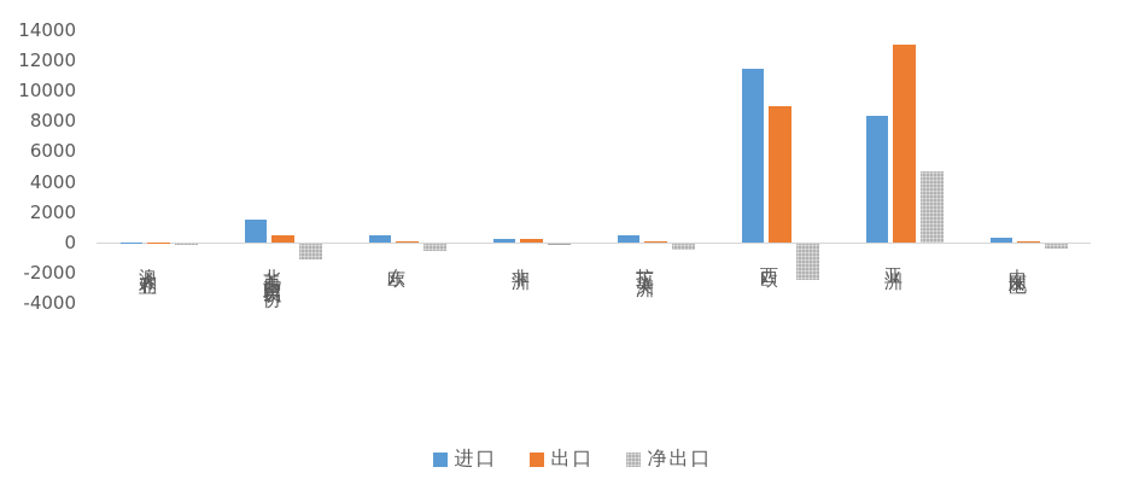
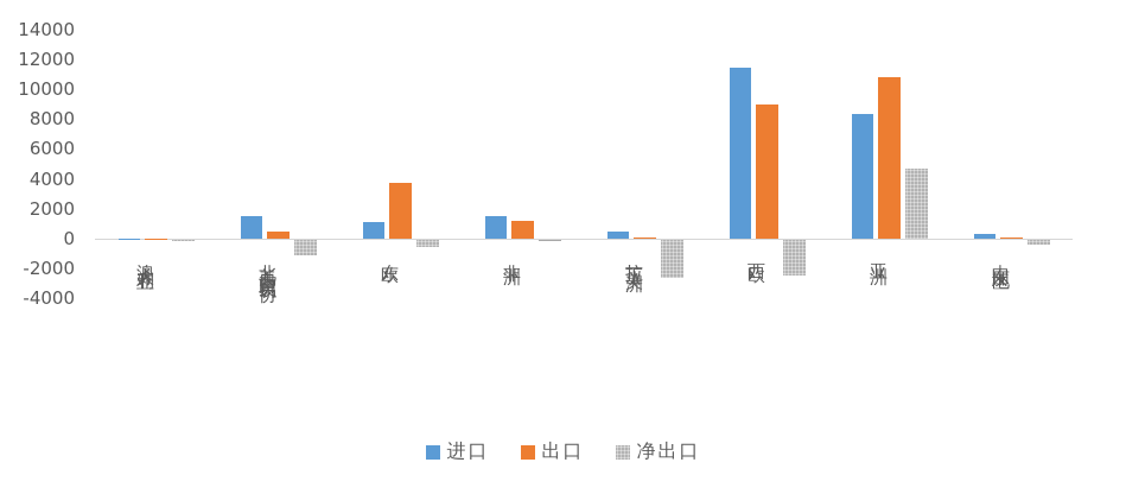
进口/东欧: 500 -> 1100
出口/东欧: 100 -> 3700
进口/非洲: 200 -> 1500
出口/非洲: 200 -> 1200
净出口/拉丁美洲: -400 -> -2500
出口/亚洲: 13000 -> 10800
